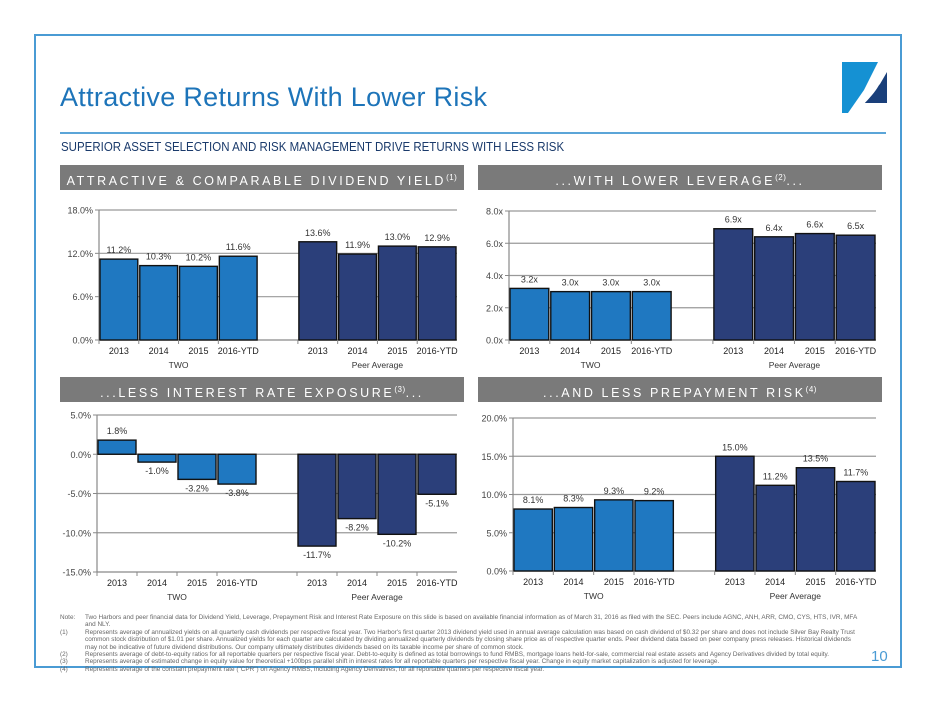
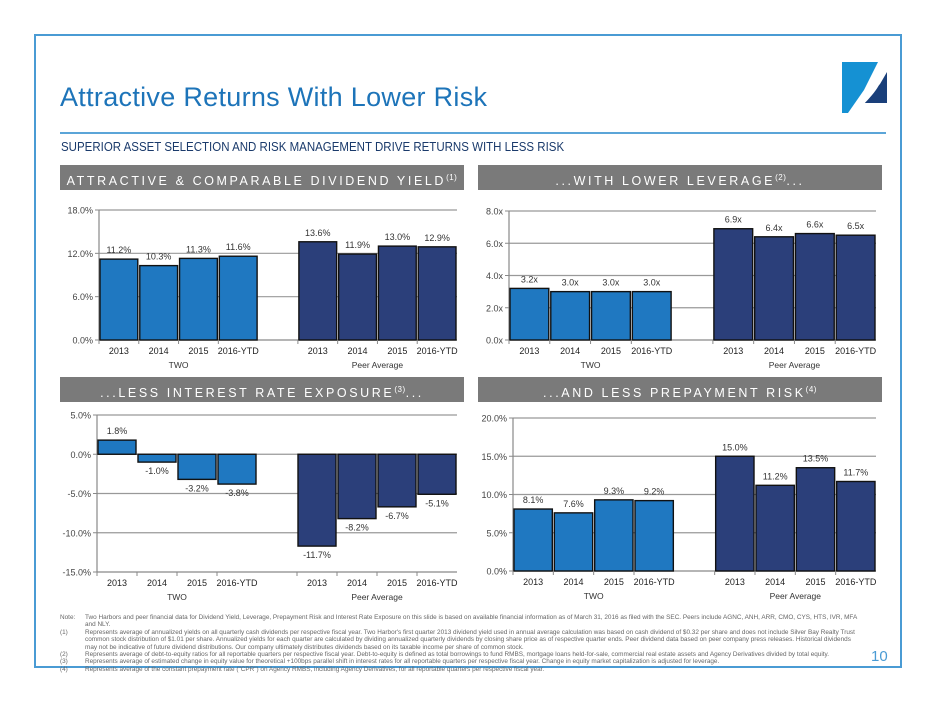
ATTRACTIVE & COMPARABLE DIVIDEND YIELD(1)/TWO/2015: 10.2% -> 11.3%
...LESS INTEREST RATE EXPOSURE(3).../Peer Average/2015: -10.2% -> -6.7%
...AND LESS PREPAYMENT RISK(4)/TWO/2014: 8.3% -> 7.6%
